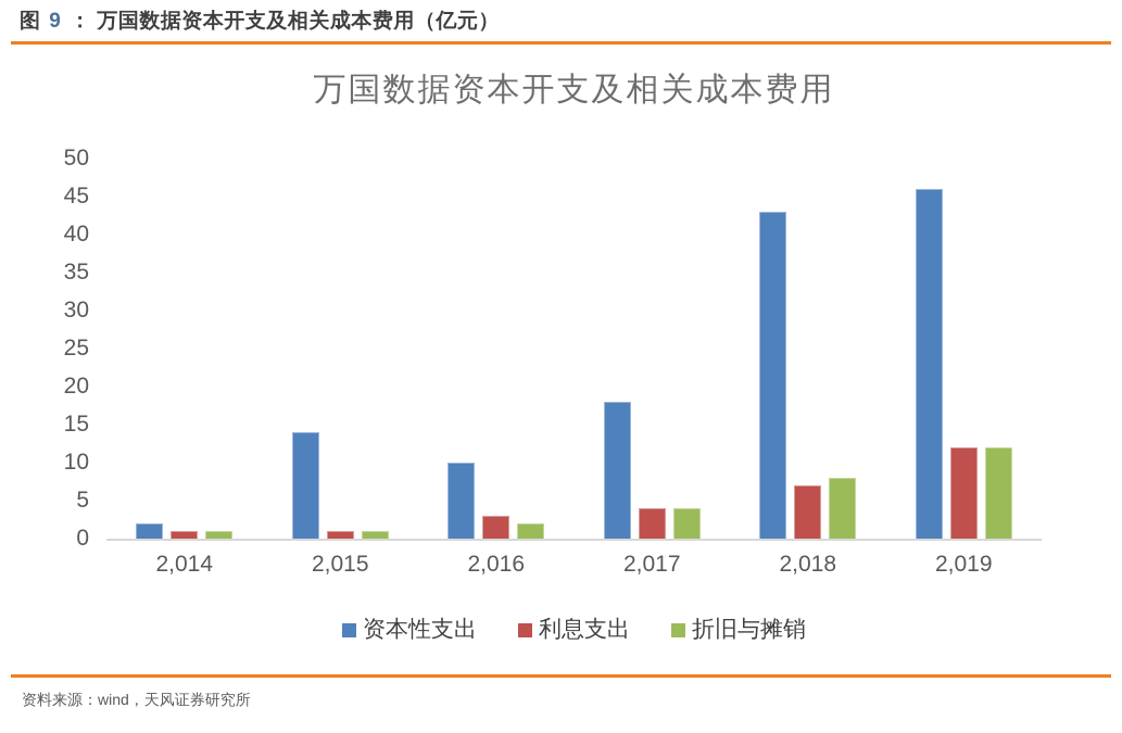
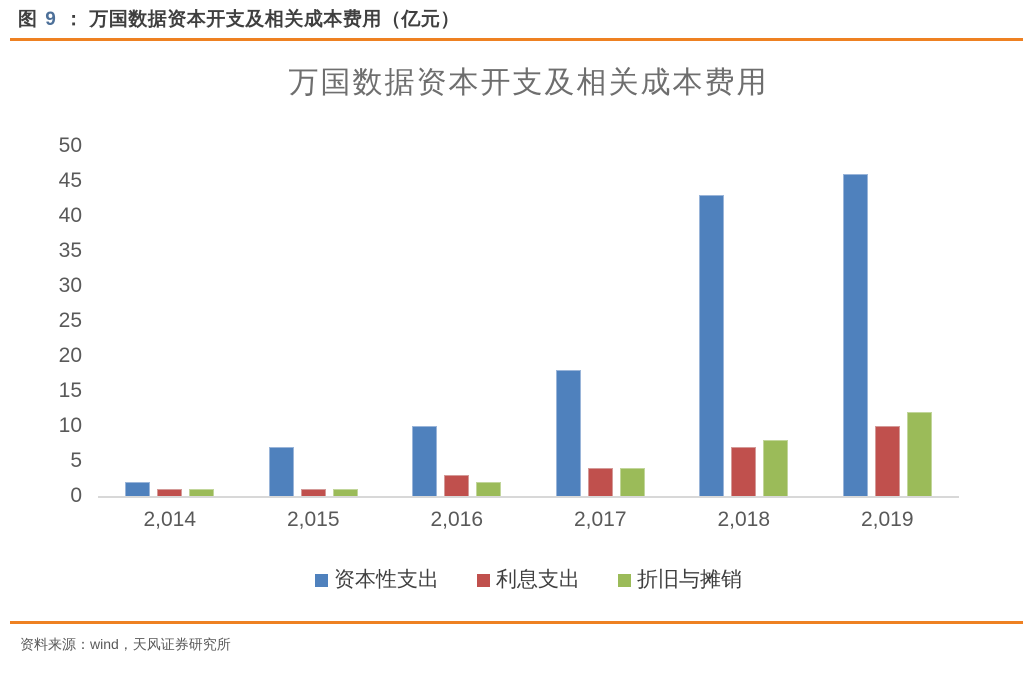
资本性支出/2,015: 14 -> 7
利息支出/2,019: 12 -> 10
